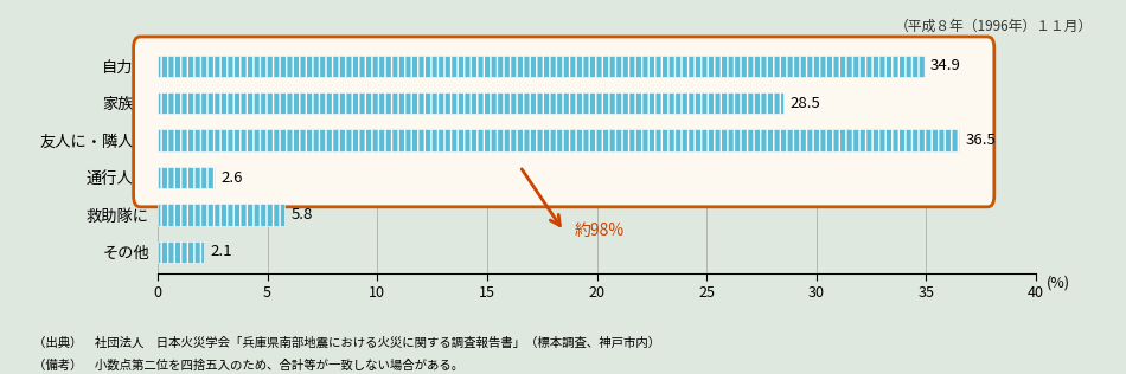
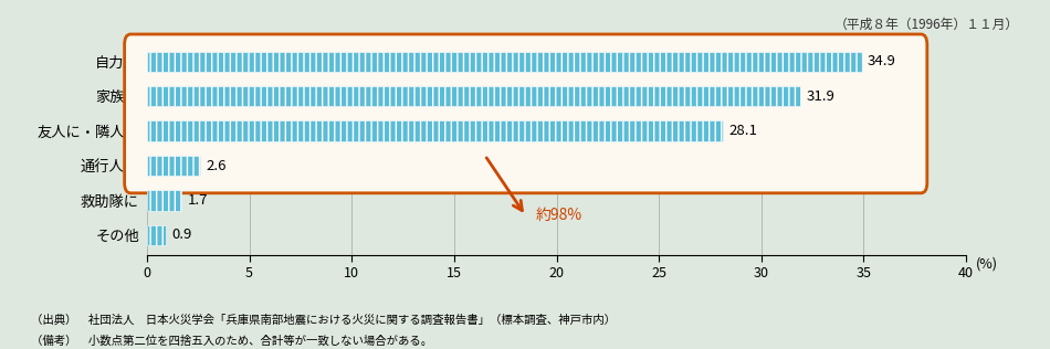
家族に: 28.5 -> 31.9
友人に・隣人に: 36.5 -> 28.1
救助隊に: 5.8 -> 1.7
その他: 2.1 -> 0.9
